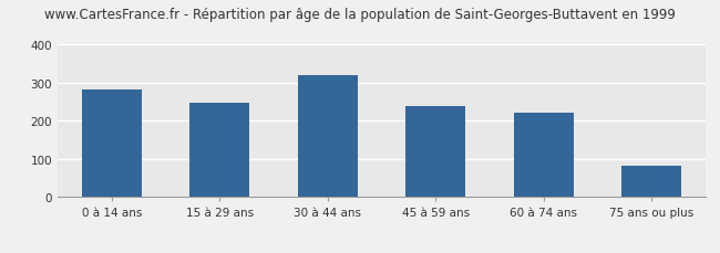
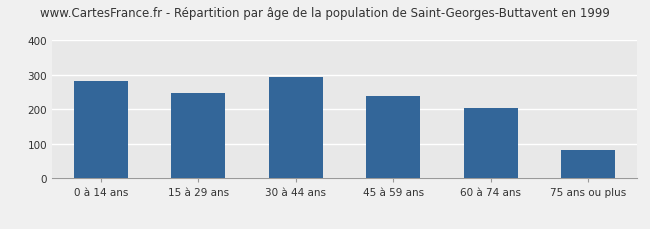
30 à 44 ans: 320 -> 295
60 à 74 ans: 222 -> 205
